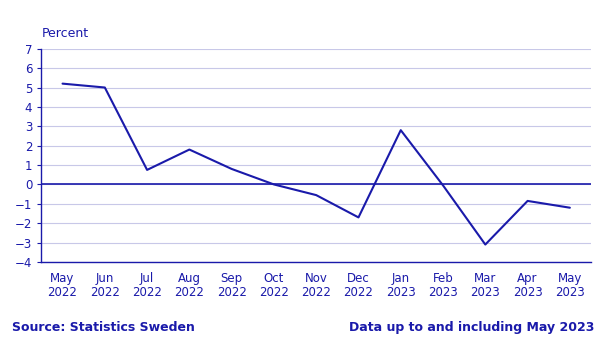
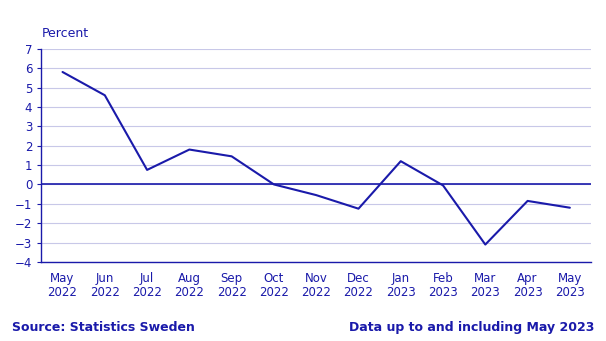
May 2022: 5.2 -> 5.8
Jun 2022: 5.0 -> 4.6
Sep 2022: 0.8 -> 1.4
Dec 2022: -1.7 -> -1.2
Jan 2023: 2.8 -> 1.2
